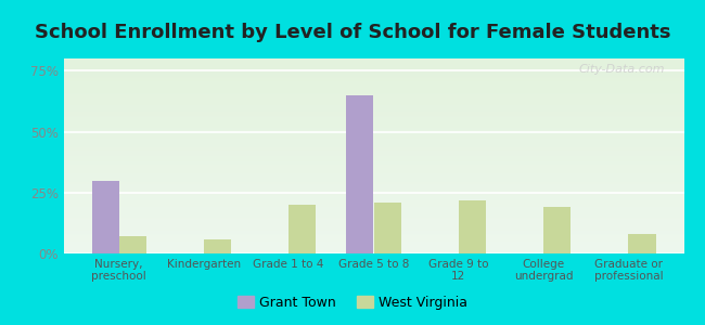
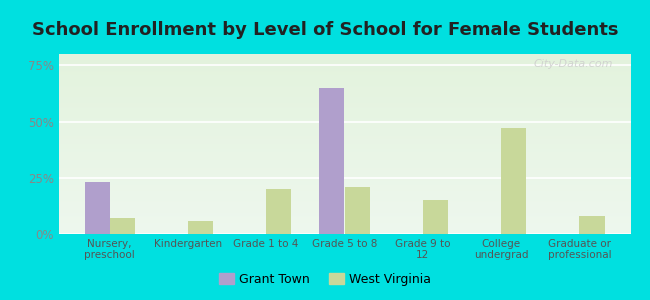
Grant Town/Nursery, preschool: 30% -> 23%
West Virginia/Grade 9 to 12: 22% -> 15%
West Virginia/College undergrad: 19% -> 47%
